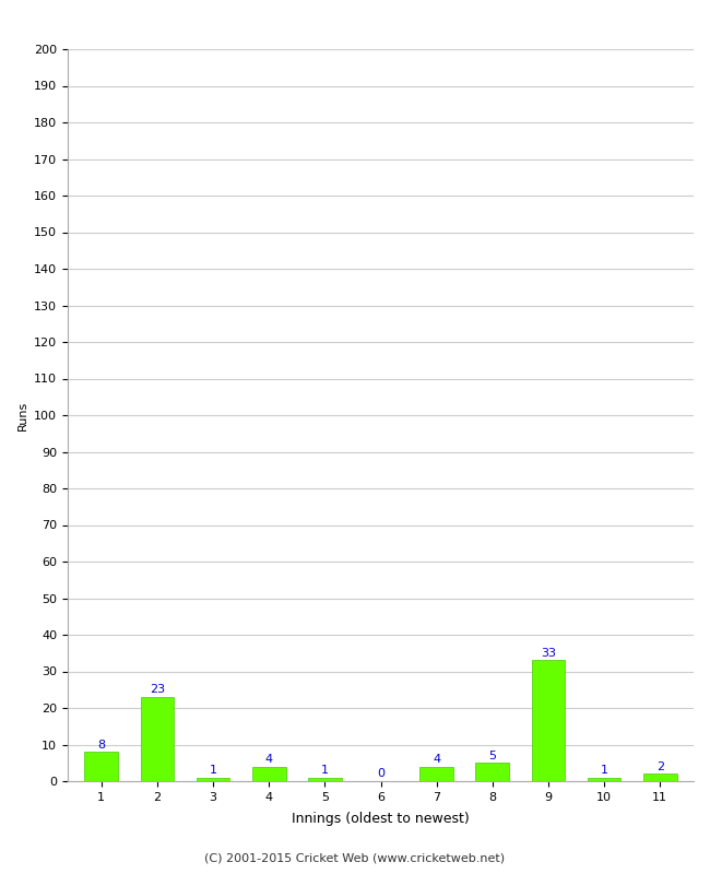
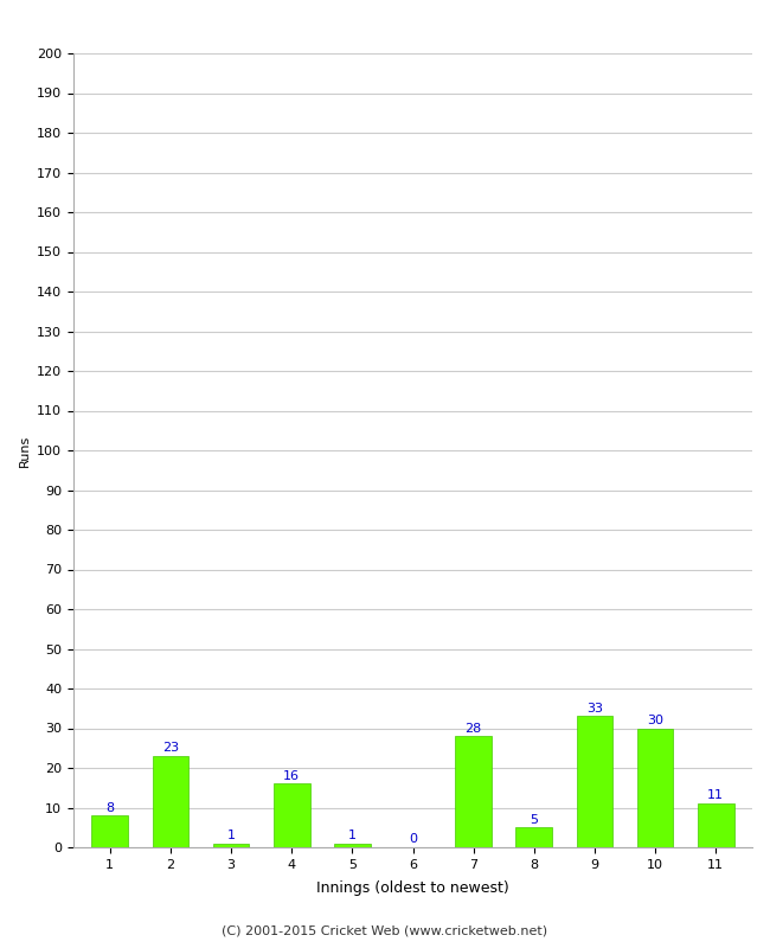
4: 4 -> 16
7: 4 -> 28
10: 1 -> 30
11: 2 -> 11
